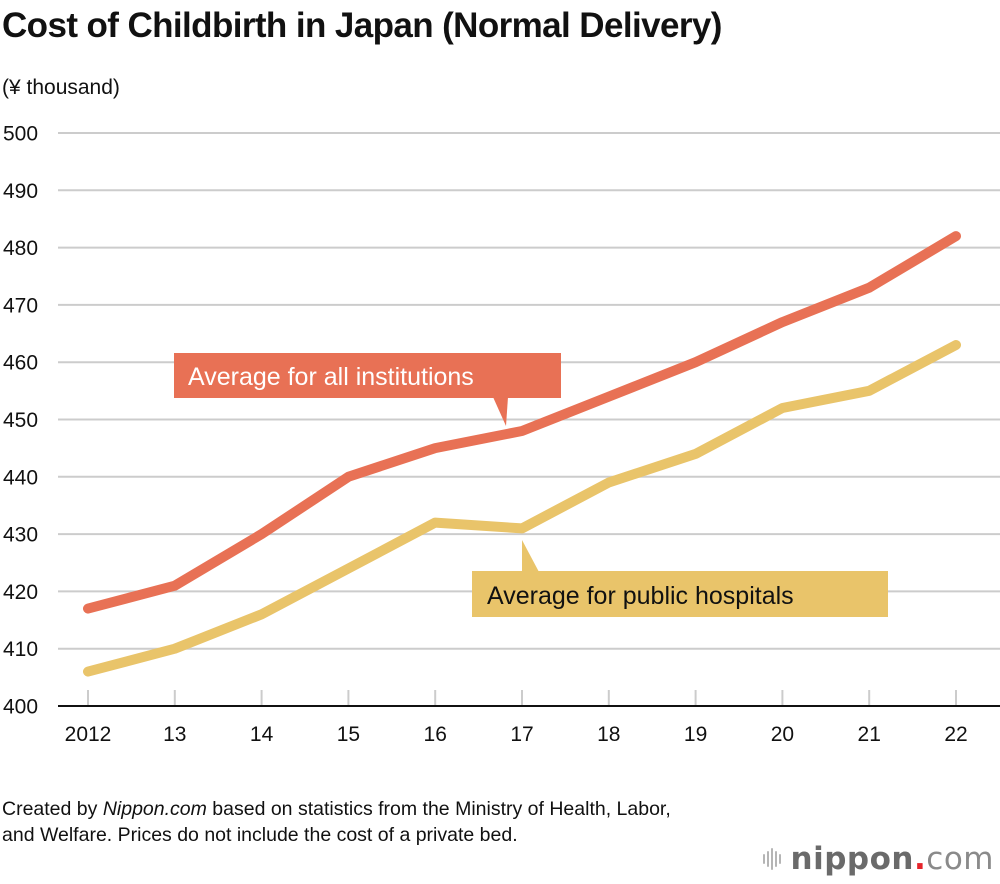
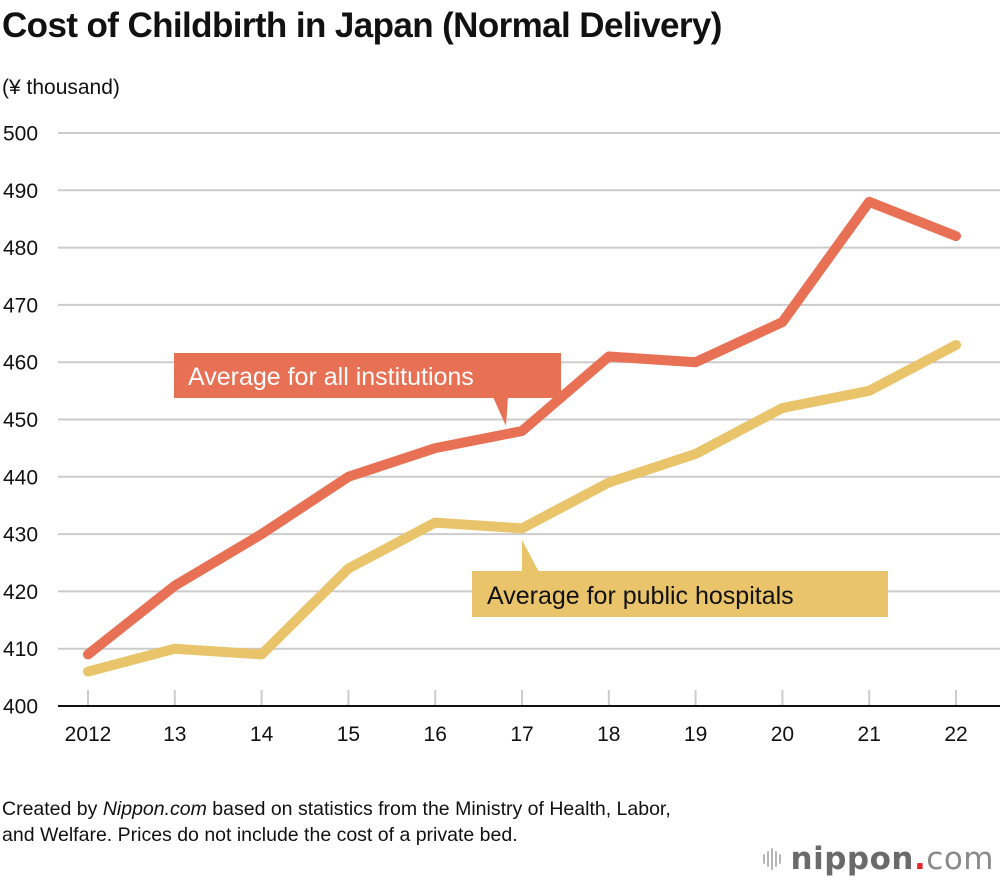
Average for all institutions/2012: 417 -> 409
Average for public hospitals/14: 416 -> 409
Average for all institutions/18: 454 -> 461
Average for all institutions/21: 473 -> 488
